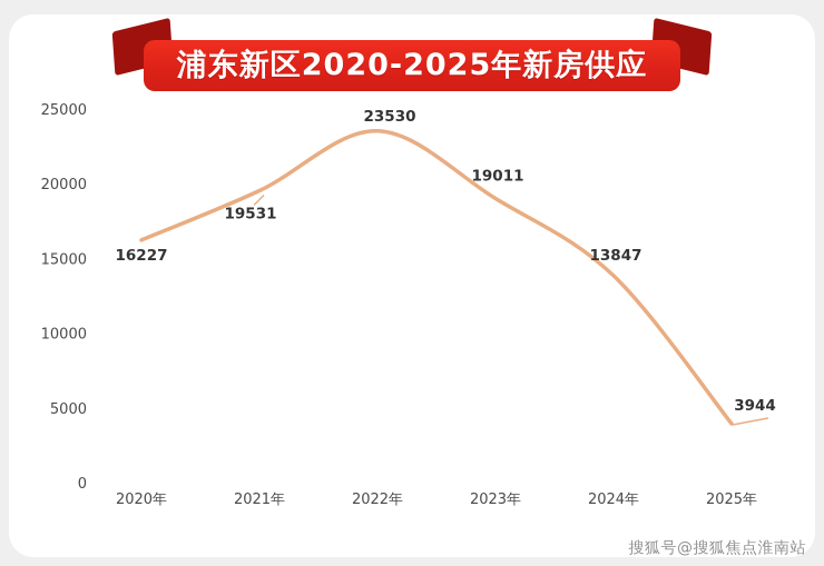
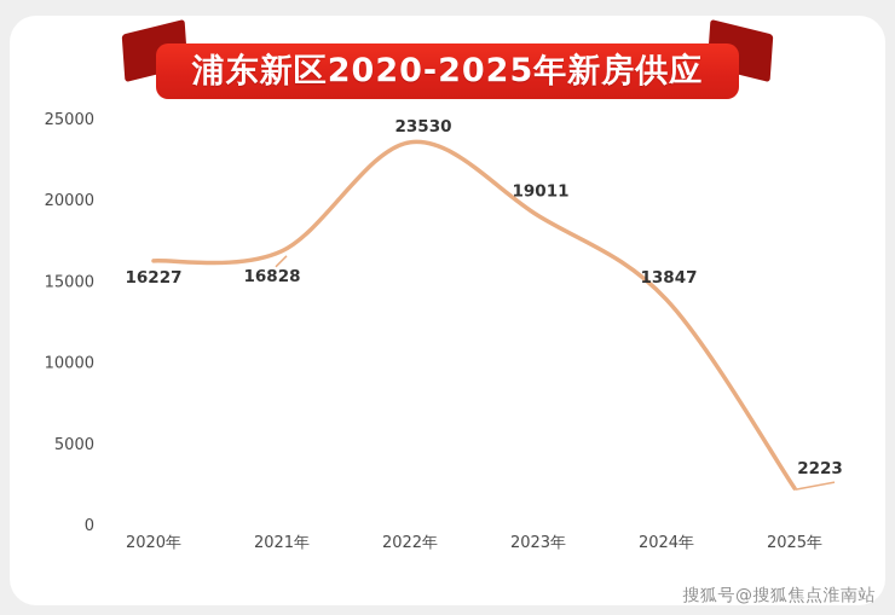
2021年: 19531 -> 16828
2025年: 3944 -> 2223
